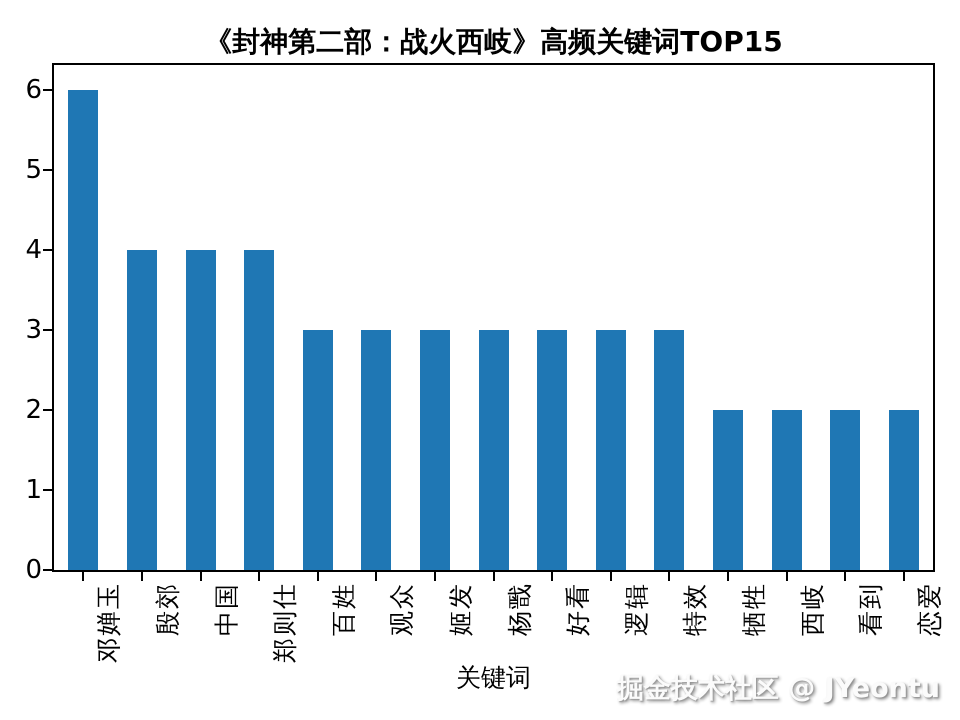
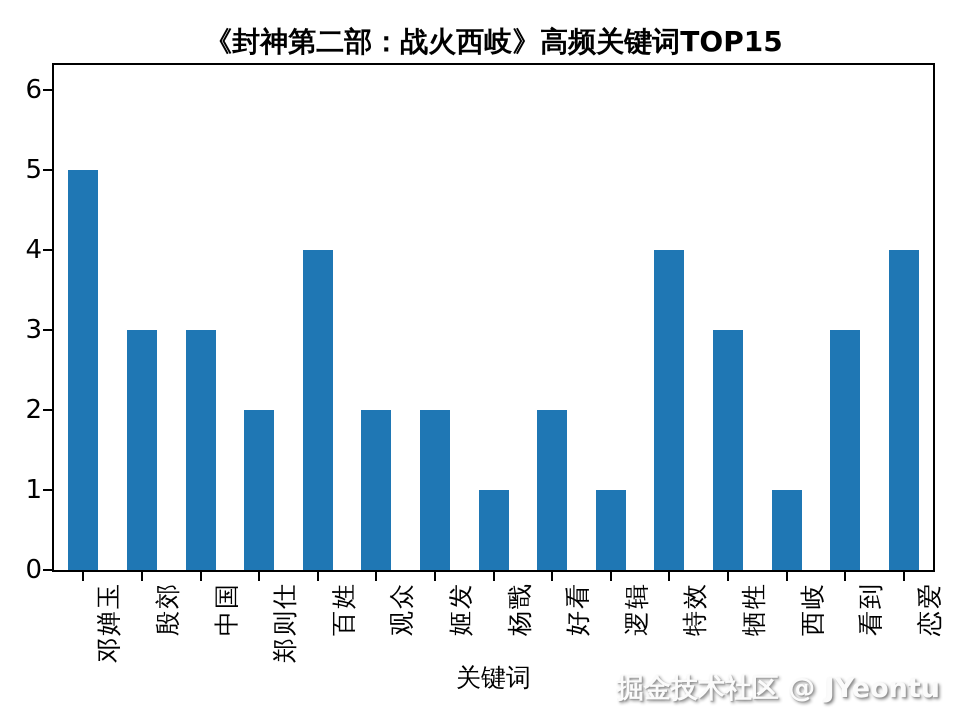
邓婵玉: 6 -> 5
殷郊: 4 -> 3
中国: 4 -> 3
郑则仕: 4 -> 2
百姓: 3 -> 4
观众: 3 -> 2
姬发: 3 -> 2
杨戬: 3 -> 1
好看: 3 -> 2
逻辑: 3 -> 1
特效: 3 -> 4
牺牲: 2 -> 3
西岐: 2 -> 1
看到: 2 -> 3
恋爱: 2 -> 4
